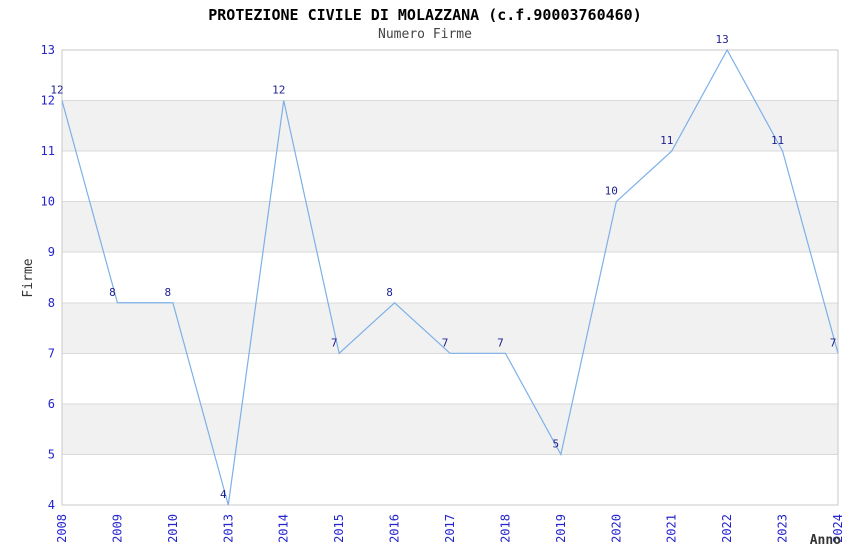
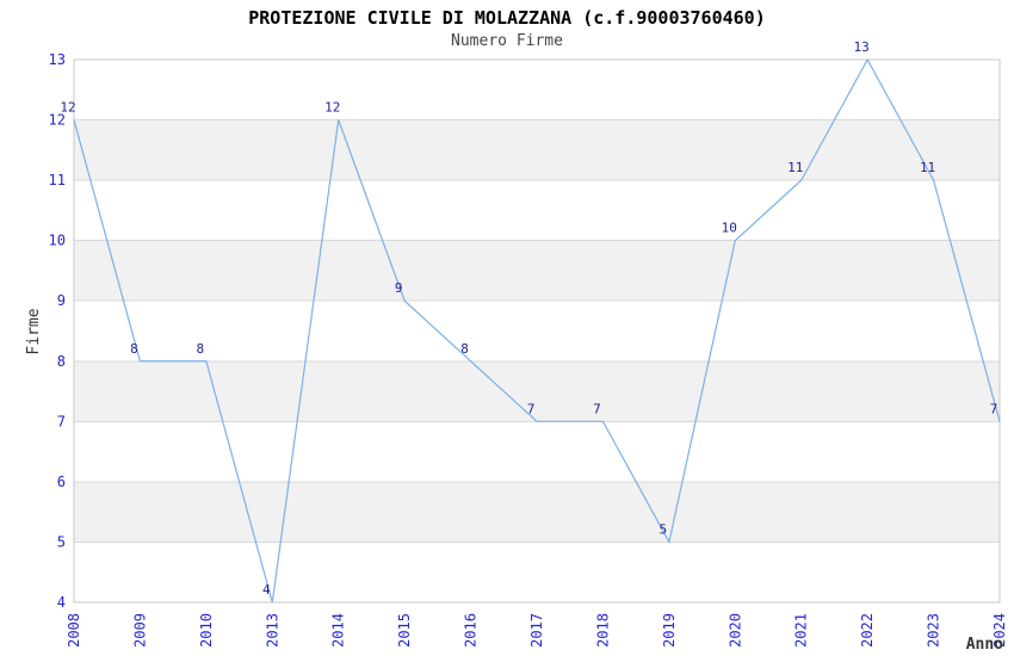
2015: 7 -> 9
